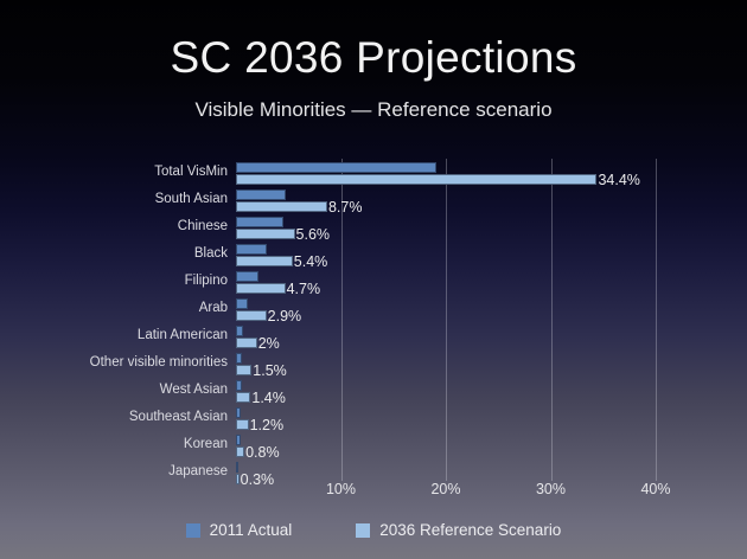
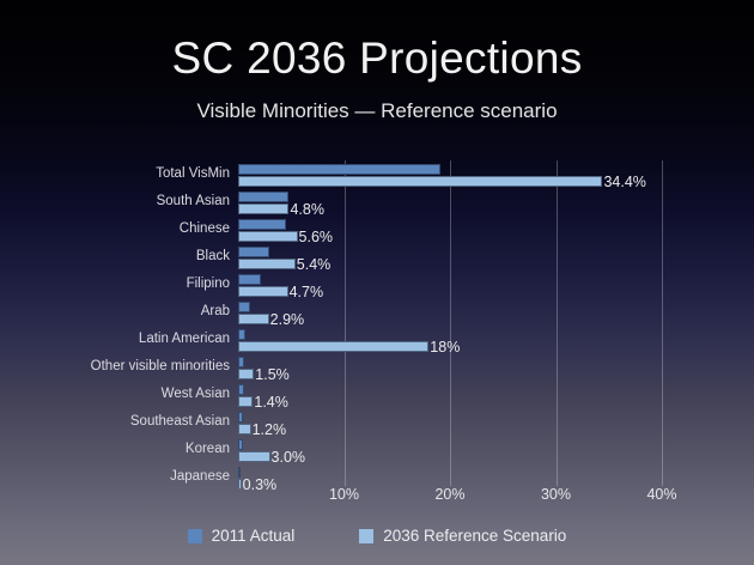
2036 Reference Scenario/South Asian: 8.7% -> 4.8%
2036 Reference Scenario/Latin American: 2% -> 18%
2036 Reference Scenario/Korean: 0.8% -> 3.0%
